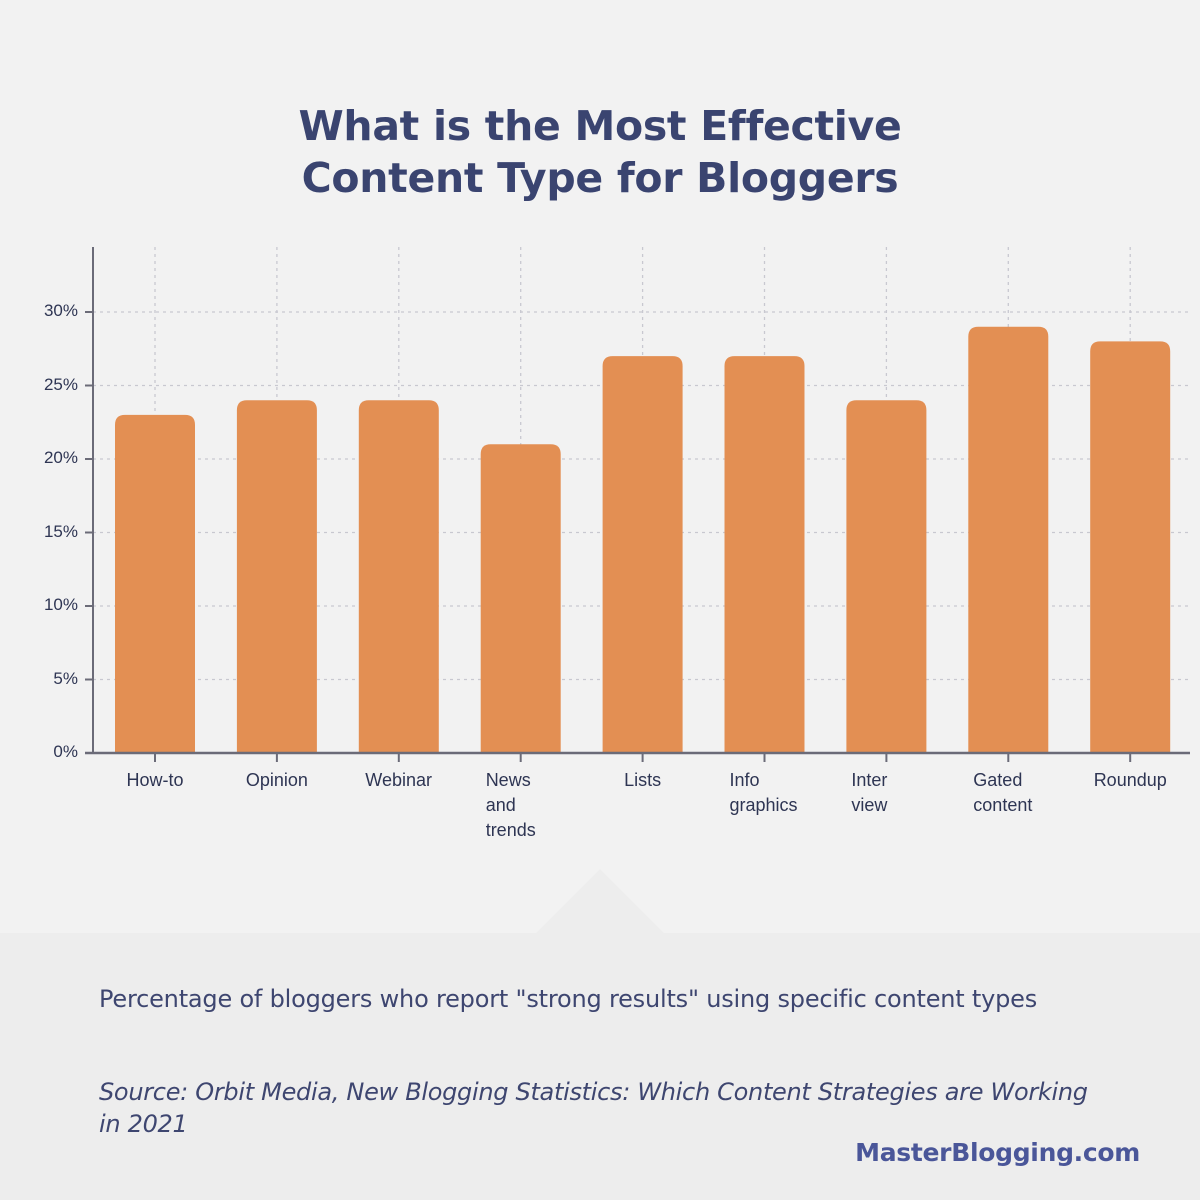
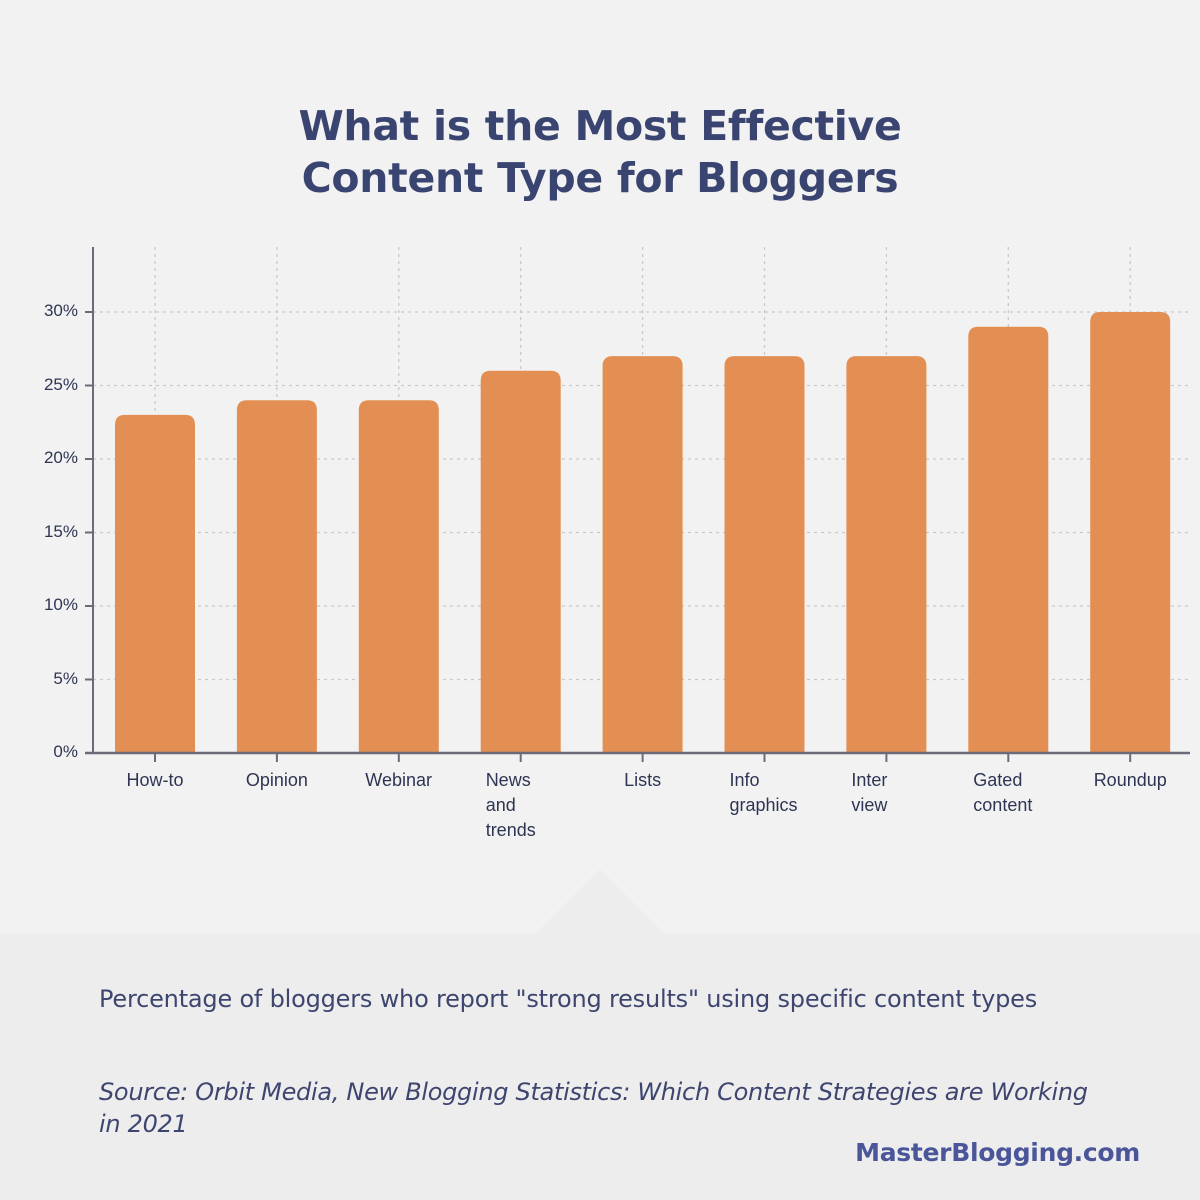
News and trends: 21% -> 26%
Inter view: 24% -> 27%
Roundup: 28% -> 30%
